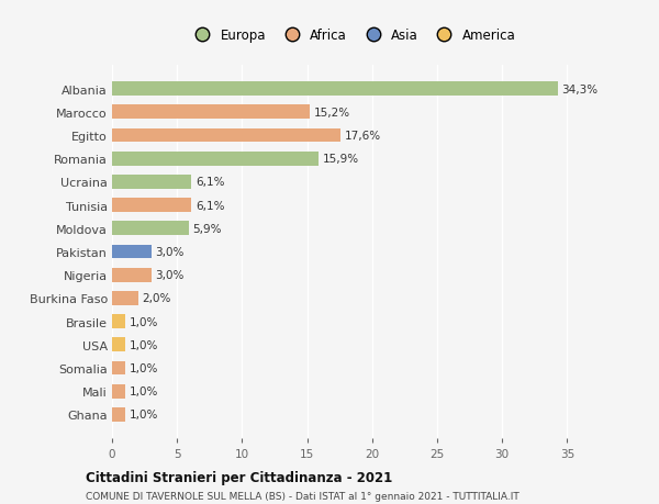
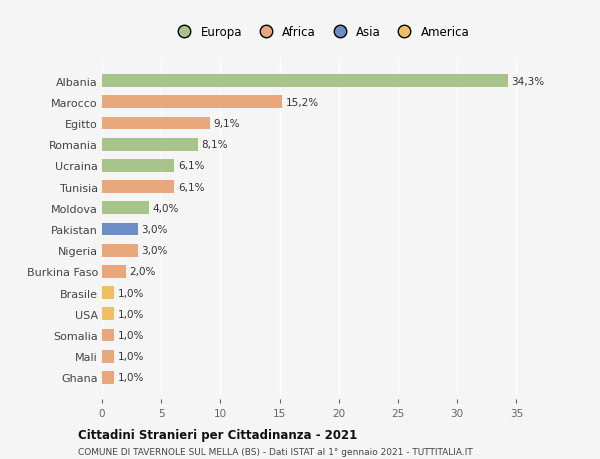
Egitto: 17,6% -> 9,1%
Romania: 15,9% -> 8,1%
Moldova: 5,9% -> 4,0%
